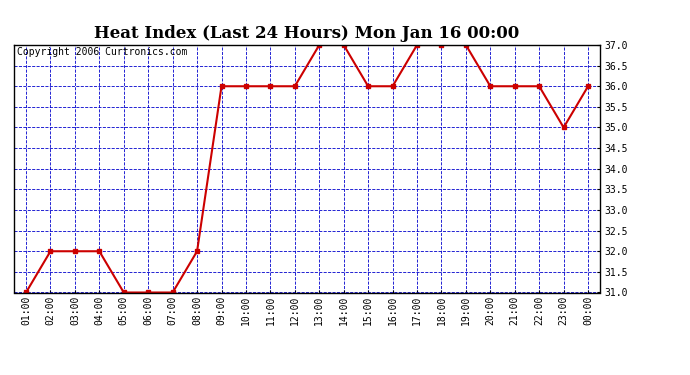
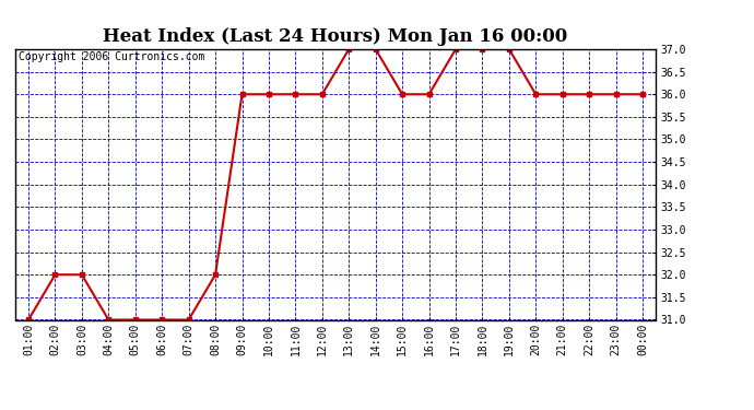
04:00: 32 -> 31
23:00: 35 -> 36
